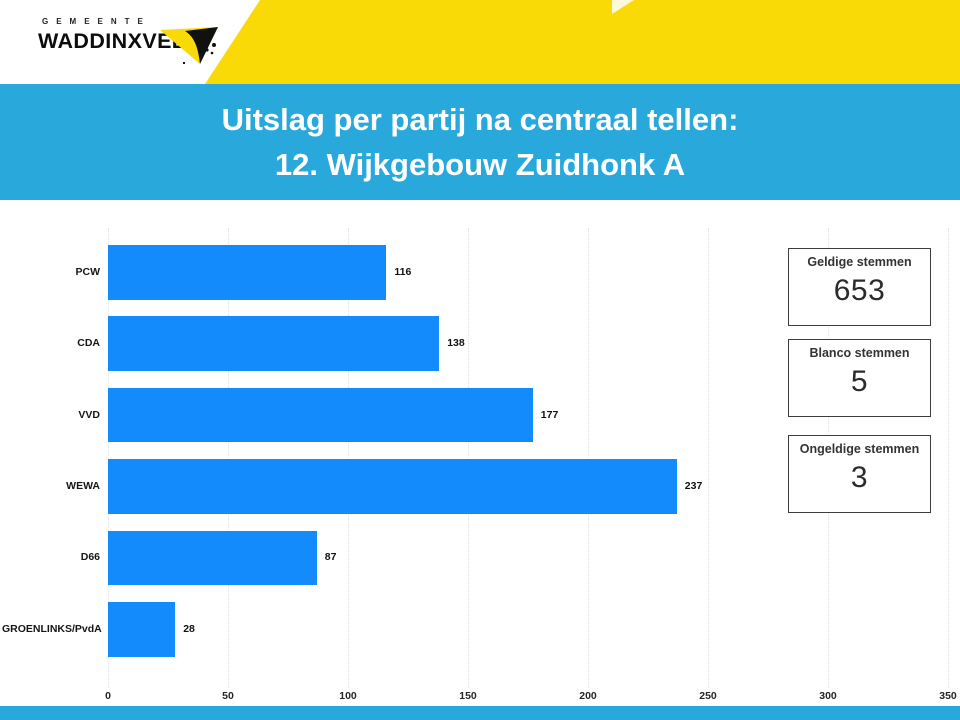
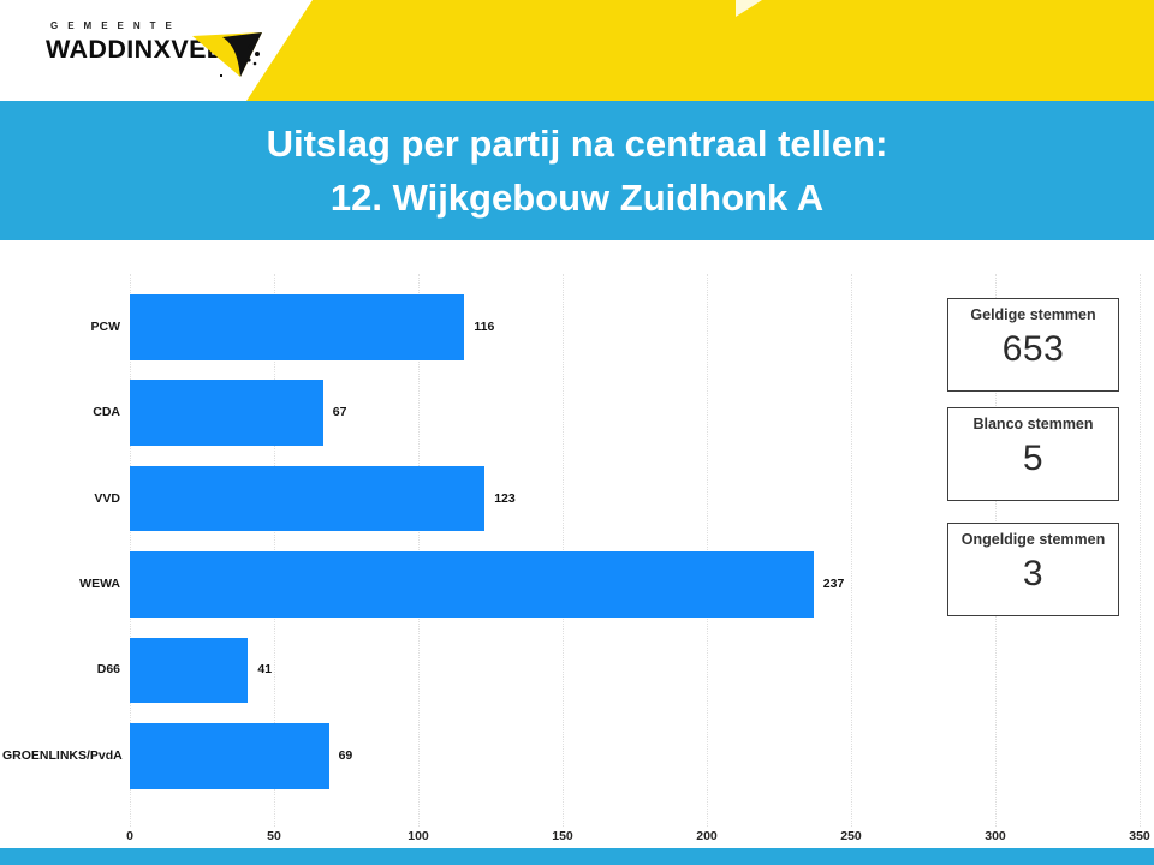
CDA: 138 -> 67
VVD: 177 -> 123
D66: 87 -> 41
GROENLINKS/PvdA: 28 -> 69
